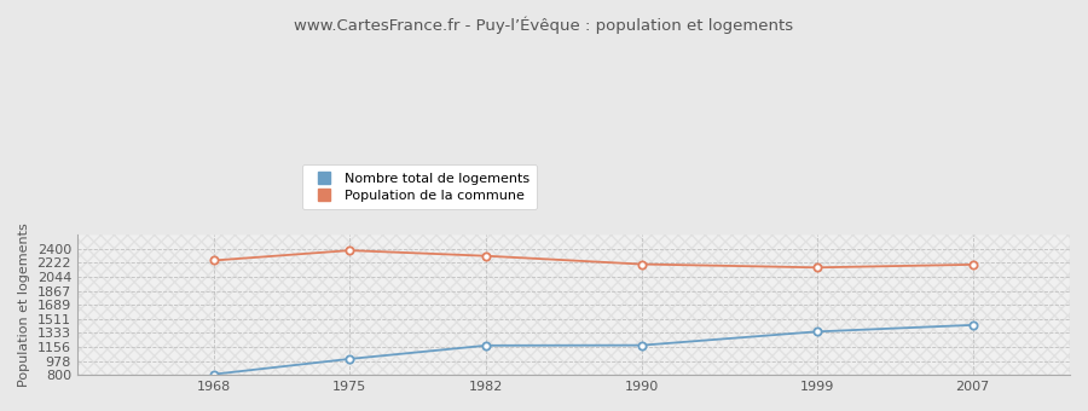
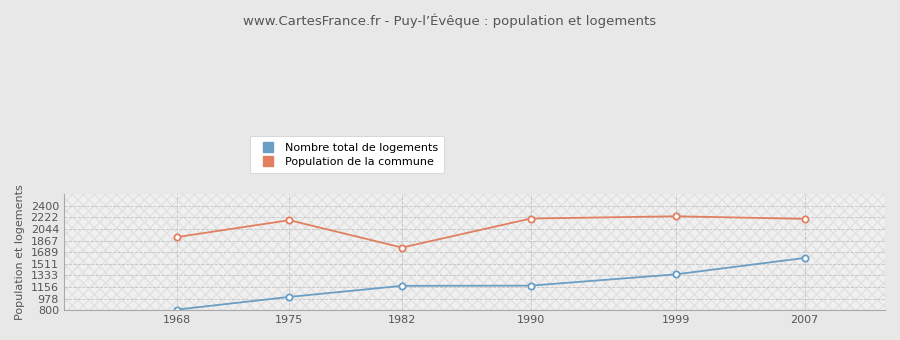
Population de la commune/1968: 2250 -> 1920
Population de la commune/1975: 2380 -> 2180
Population de la commune/1982: 2310 -> 1760
Population de la commune/1999: 2160 -> 2240
Nombre total de logements/2007: 1430 -> 1600
